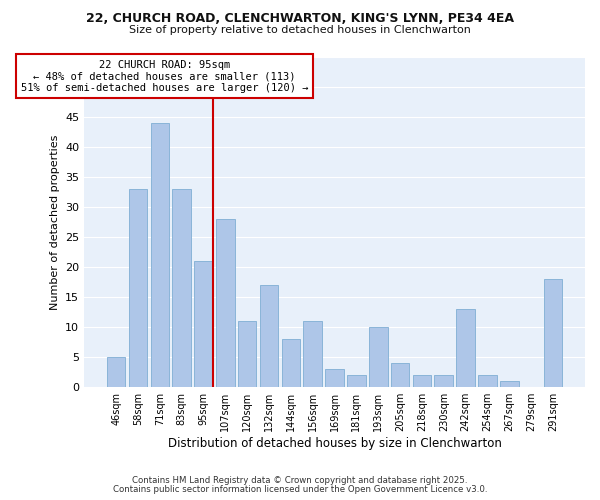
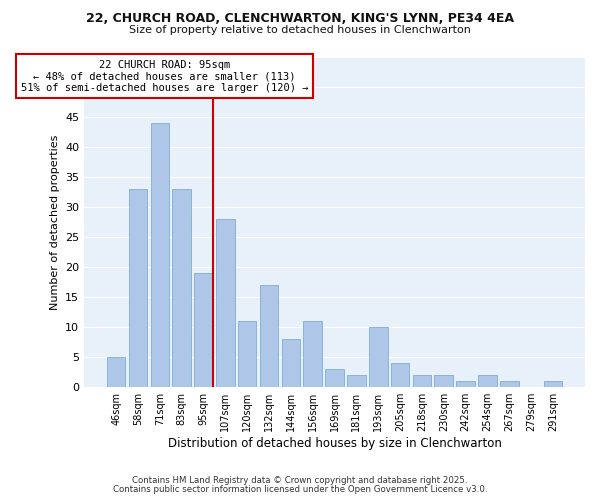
95sqm: 21 -> 19
242sqm: 13 -> 1
291sqm: 18 -> 1
